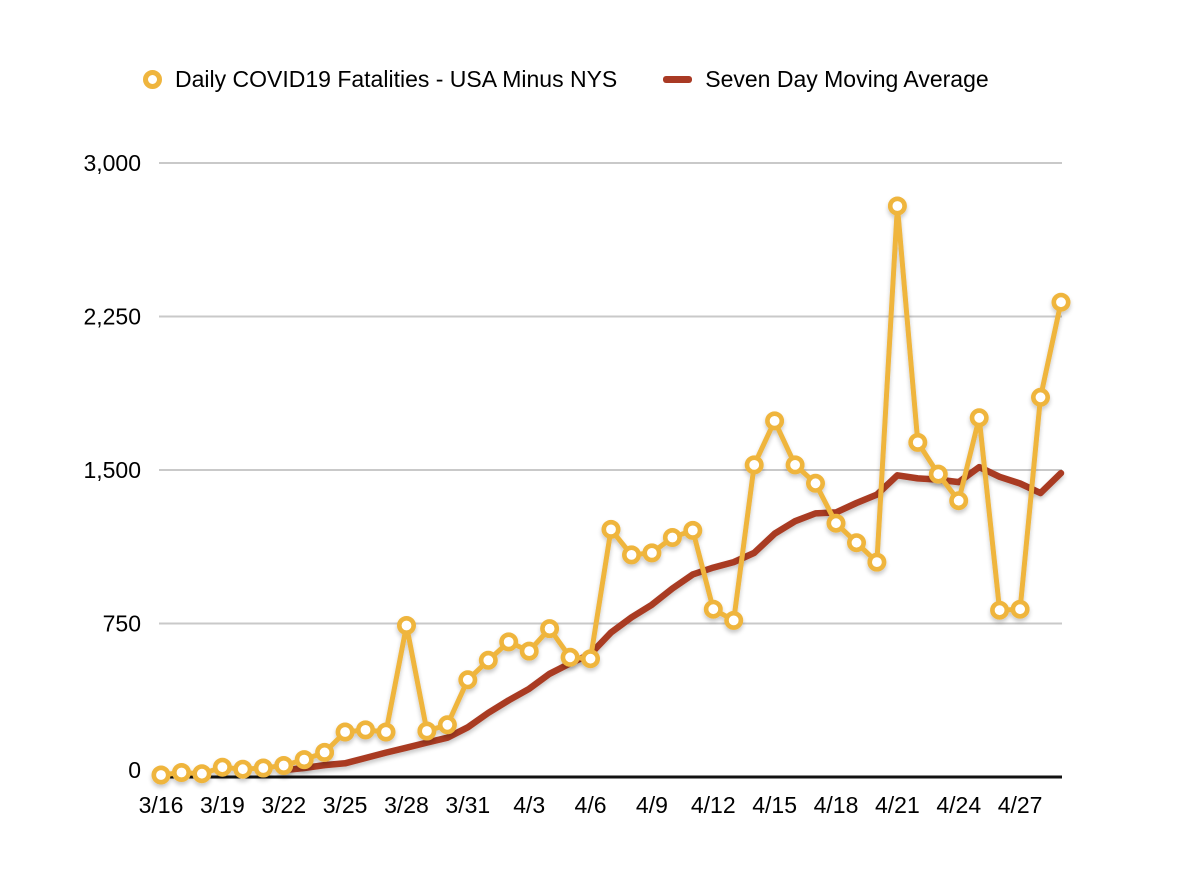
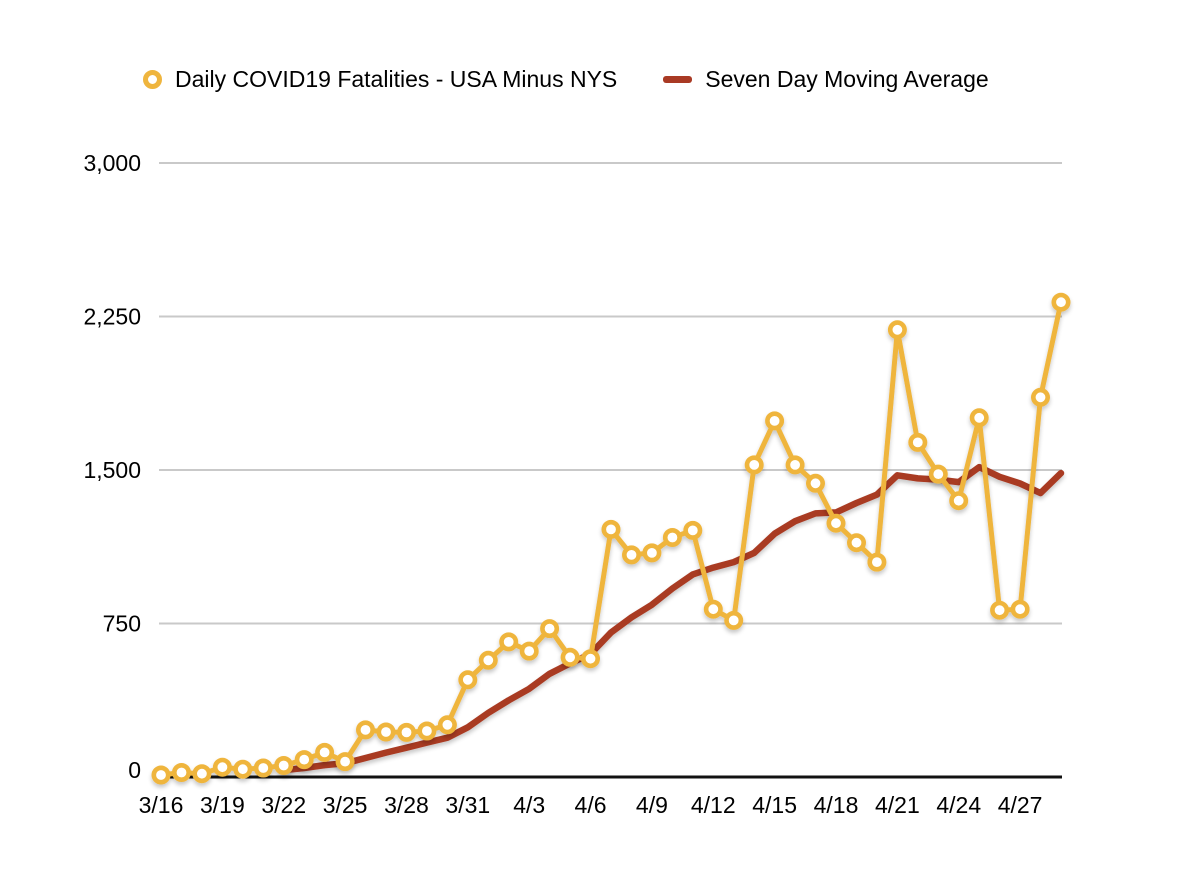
Daily COVID19 Fatalities - USA Minus NYS/3/25: 220 -> 80
Daily COVID19 Fatalities - USA Minus NYS/3/28: 740 -> 220
Daily COVID19 Fatalities - USA Minus NYS/4/21: 2790 -> 2180
